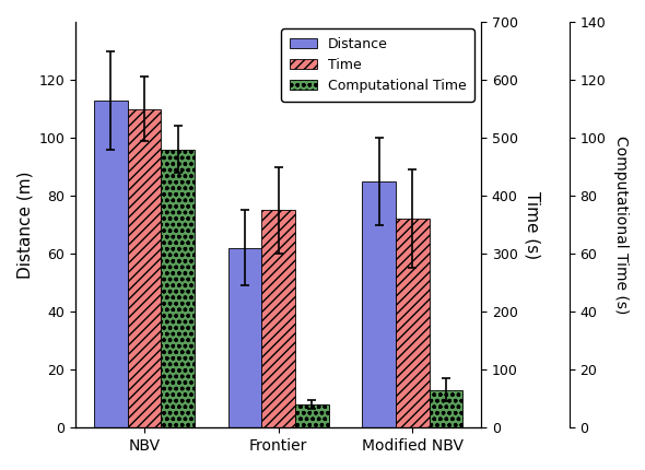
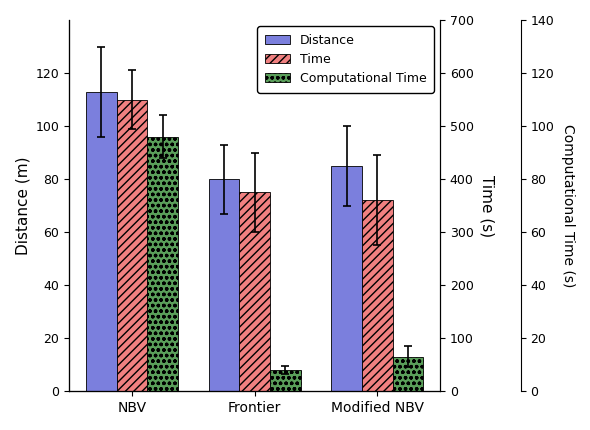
Distance/Frontier: 62 -> 80
